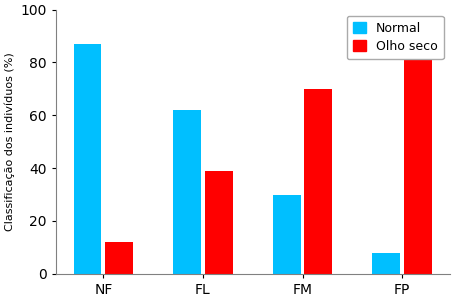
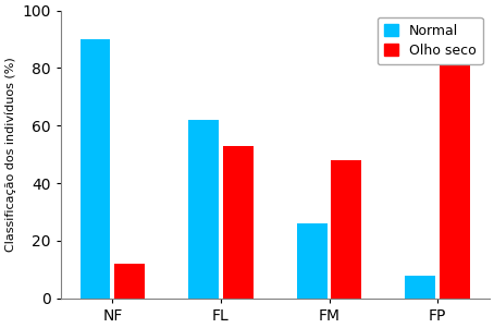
Normal/NF: 87 -> 90
Olho seco/FL: 39 -> 53
Normal/FM: 30 -> 26
Olho seco/FM: 70 -> 48
